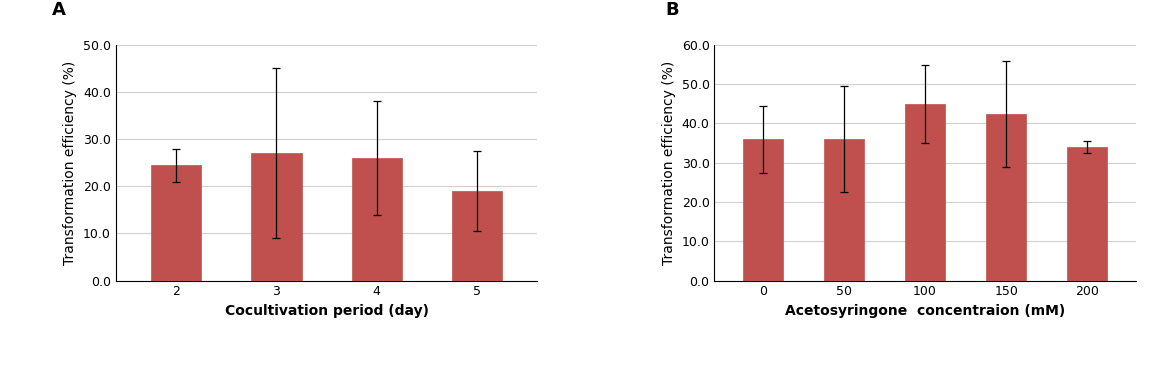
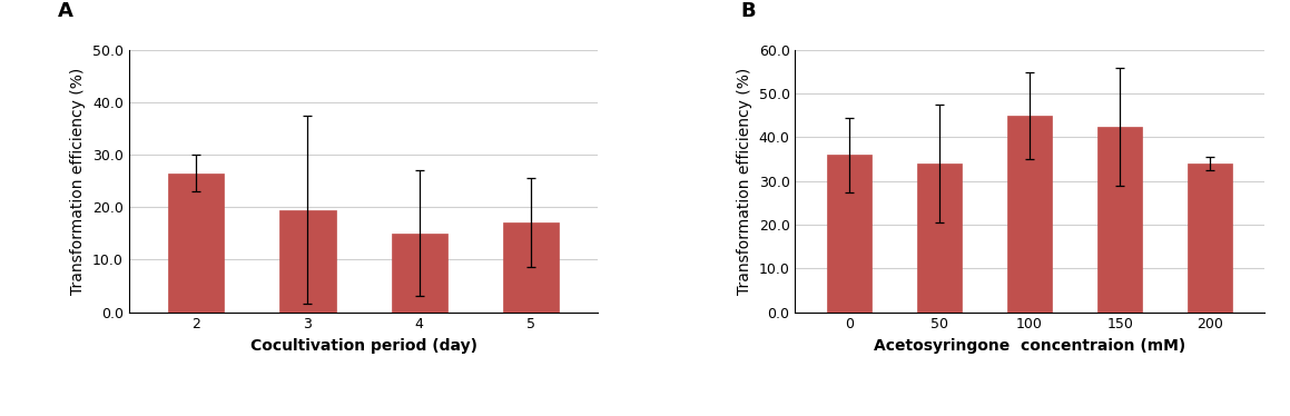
2: 24.5 -> 26.5
3: 27.0 -> 19.5
4: 26.0 -> 15.0
5: 19.0 -> 17.0
50: 36.0 -> 34.0
